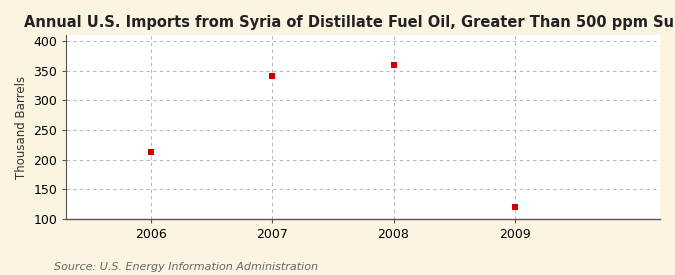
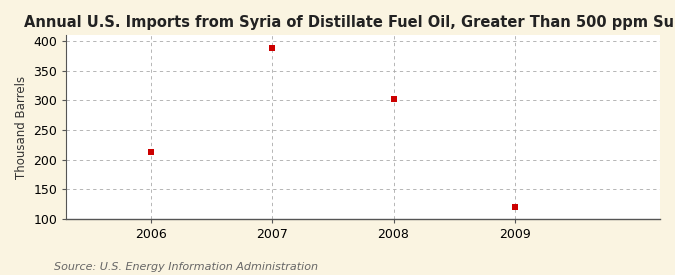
2007: 342 -> 388
2008: 360 -> 302
